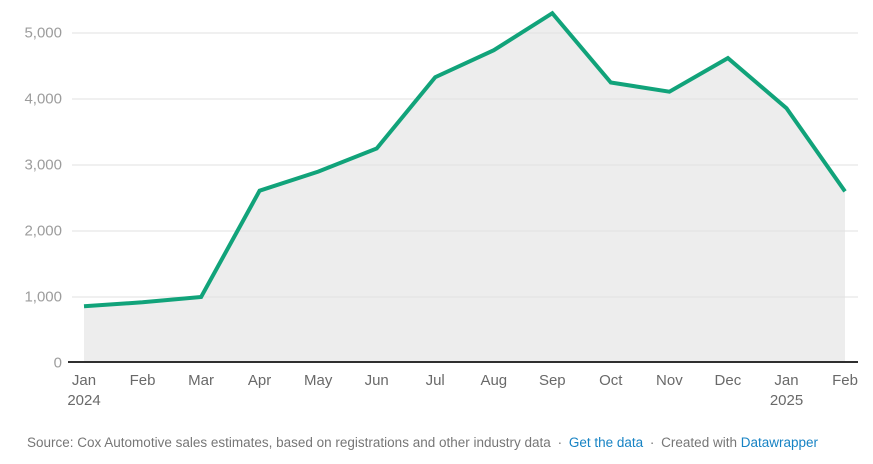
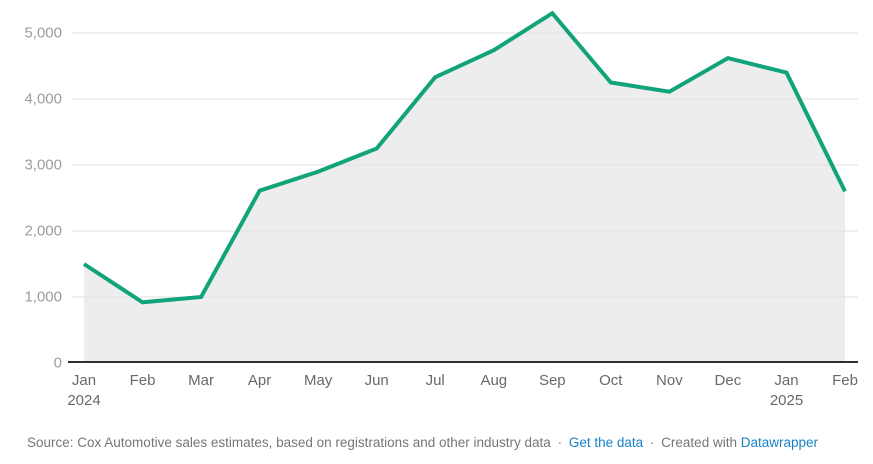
Jan 2024: 900 -> 1500
Jan 2025: 3900 -> 4400
